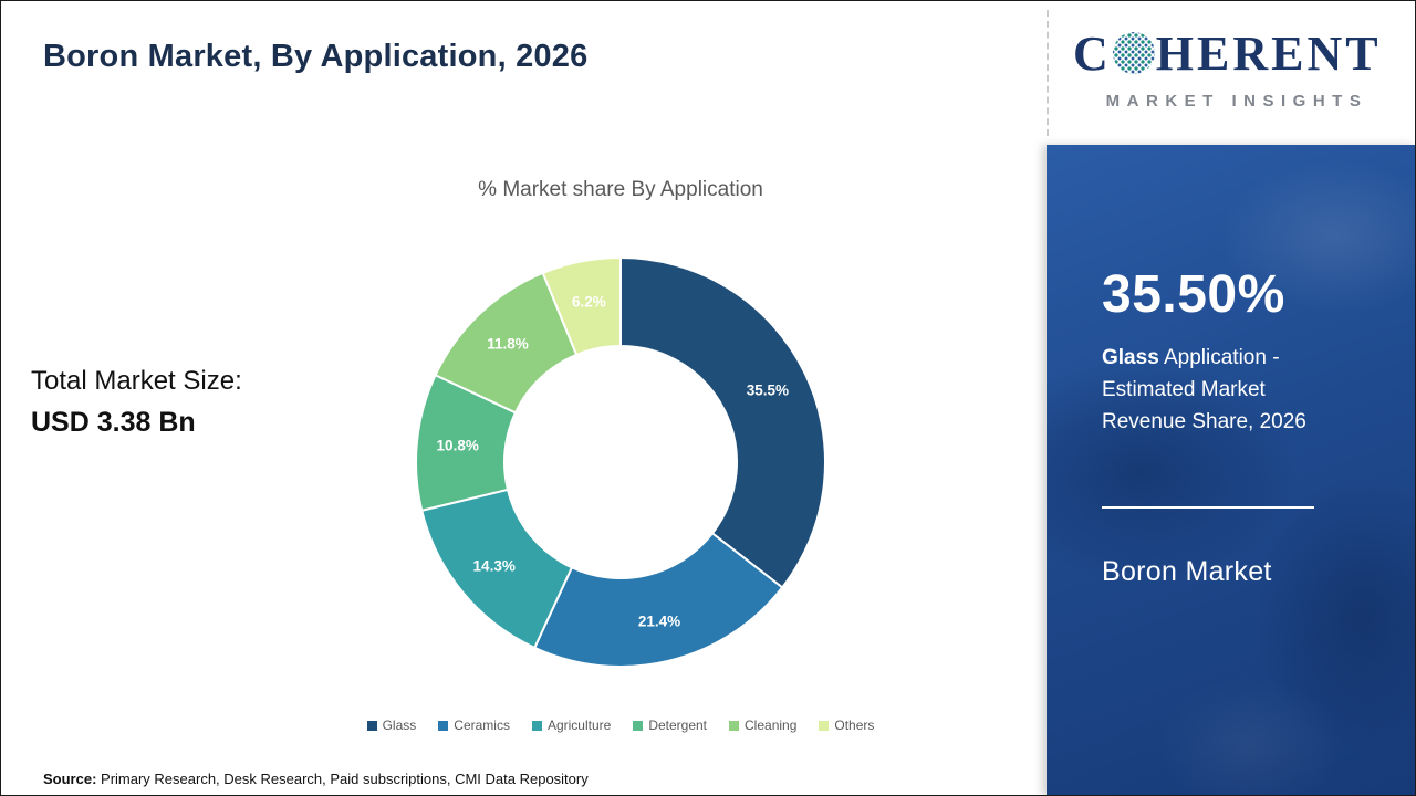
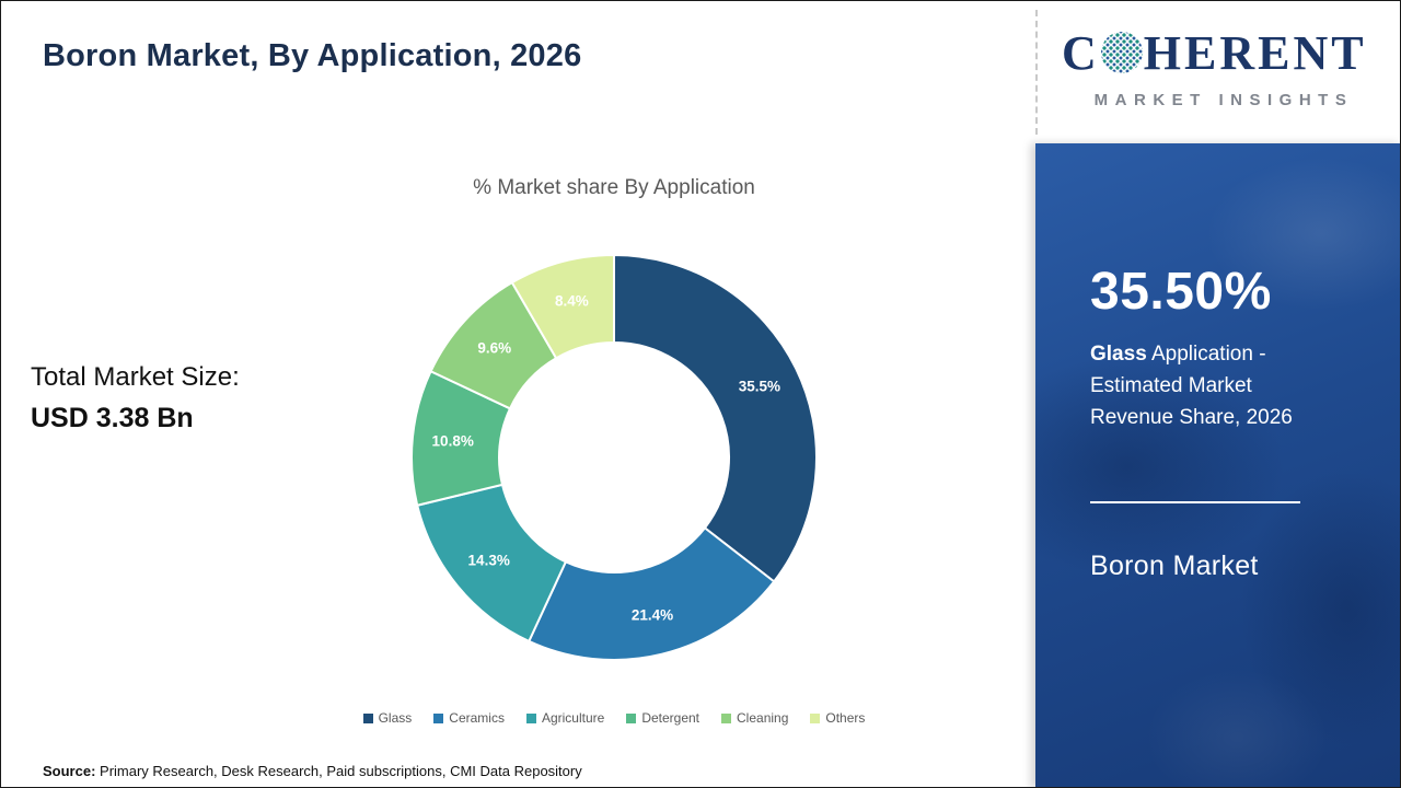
Cleaning: 11.8% -> 9.6%
Others: 6.2% -> 8.4%
